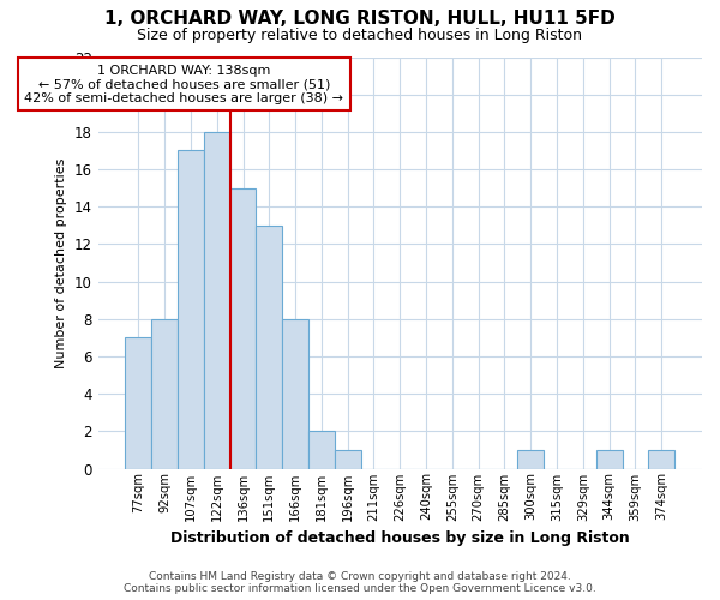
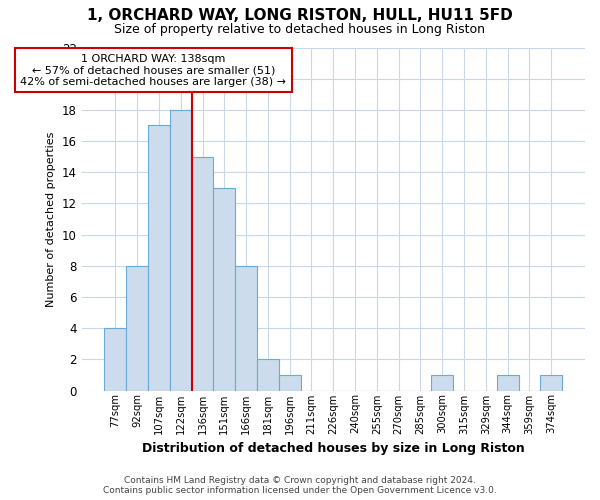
77sqm: 7 -> 4
